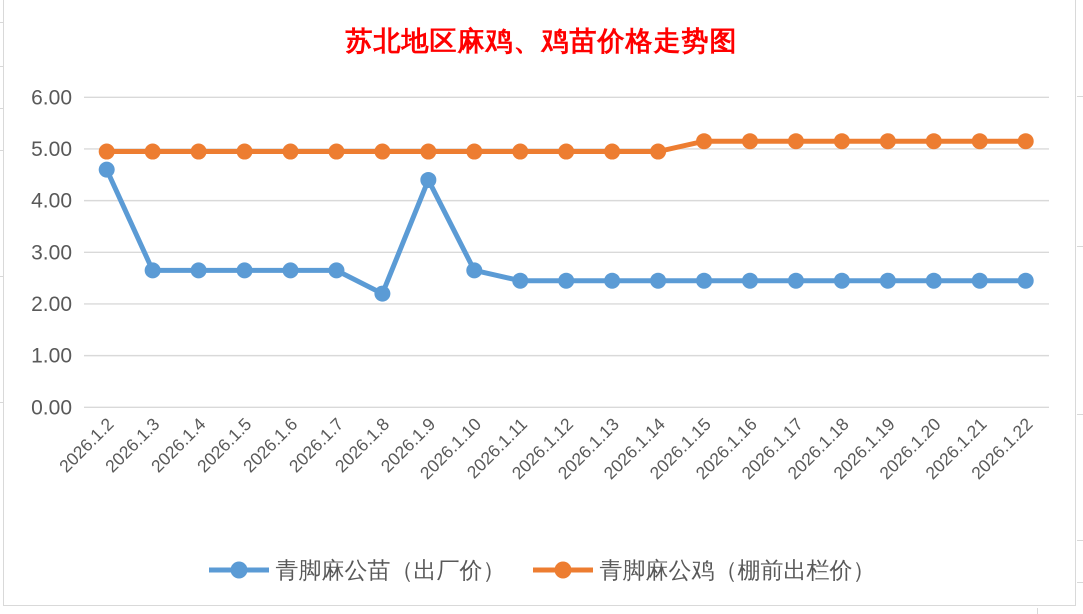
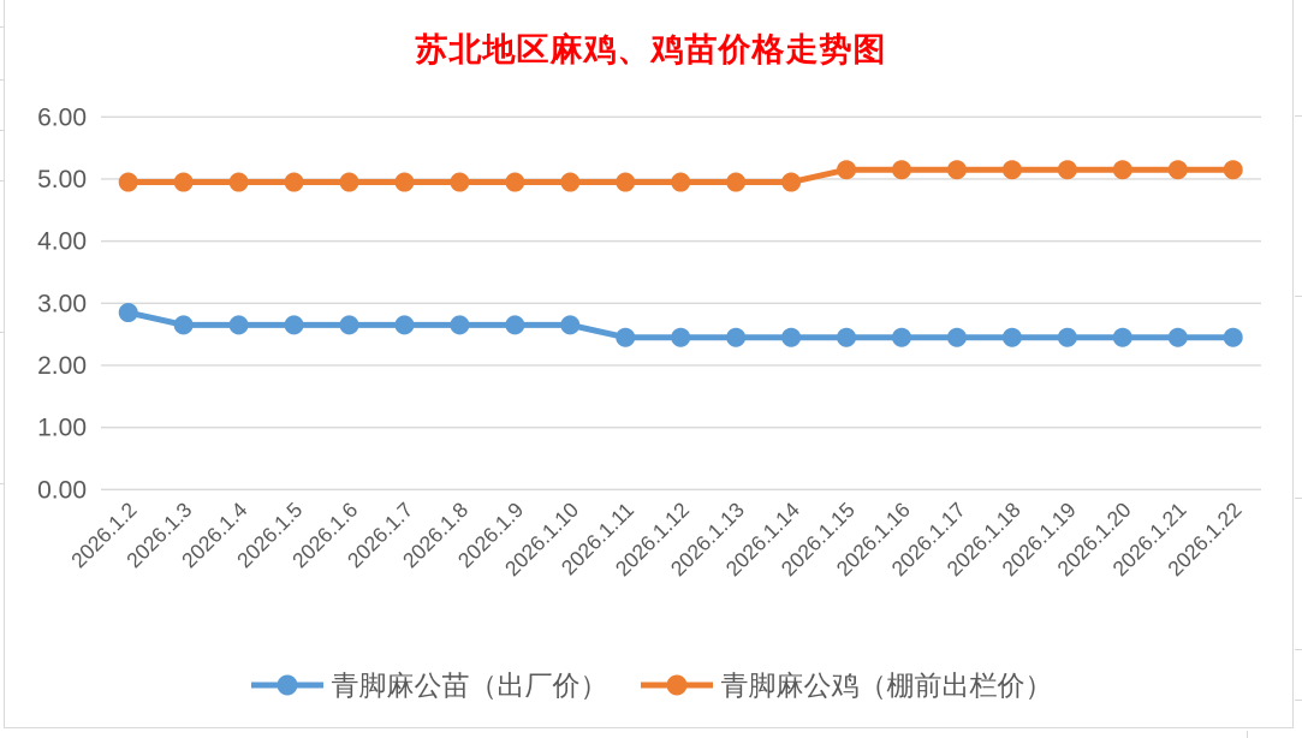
青脚麻公苗（出厂价）/2026.1.2: 4.6 -> 2.9
青脚麻公苗（出厂价）/2026.1.8: 2.2 -> 2.6
青脚麻公苗（出厂价）/2026.1.9: 4.4 -> 2.6
